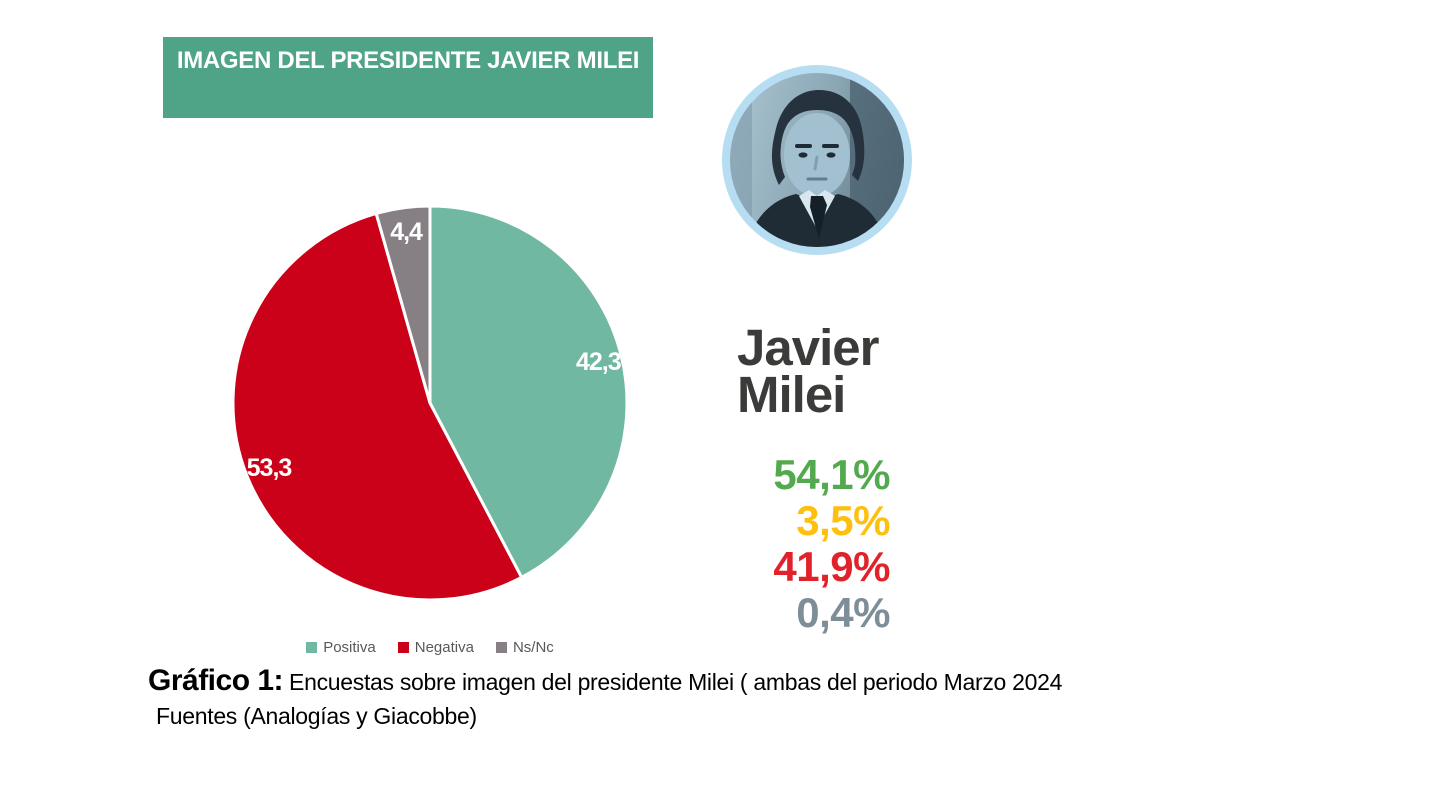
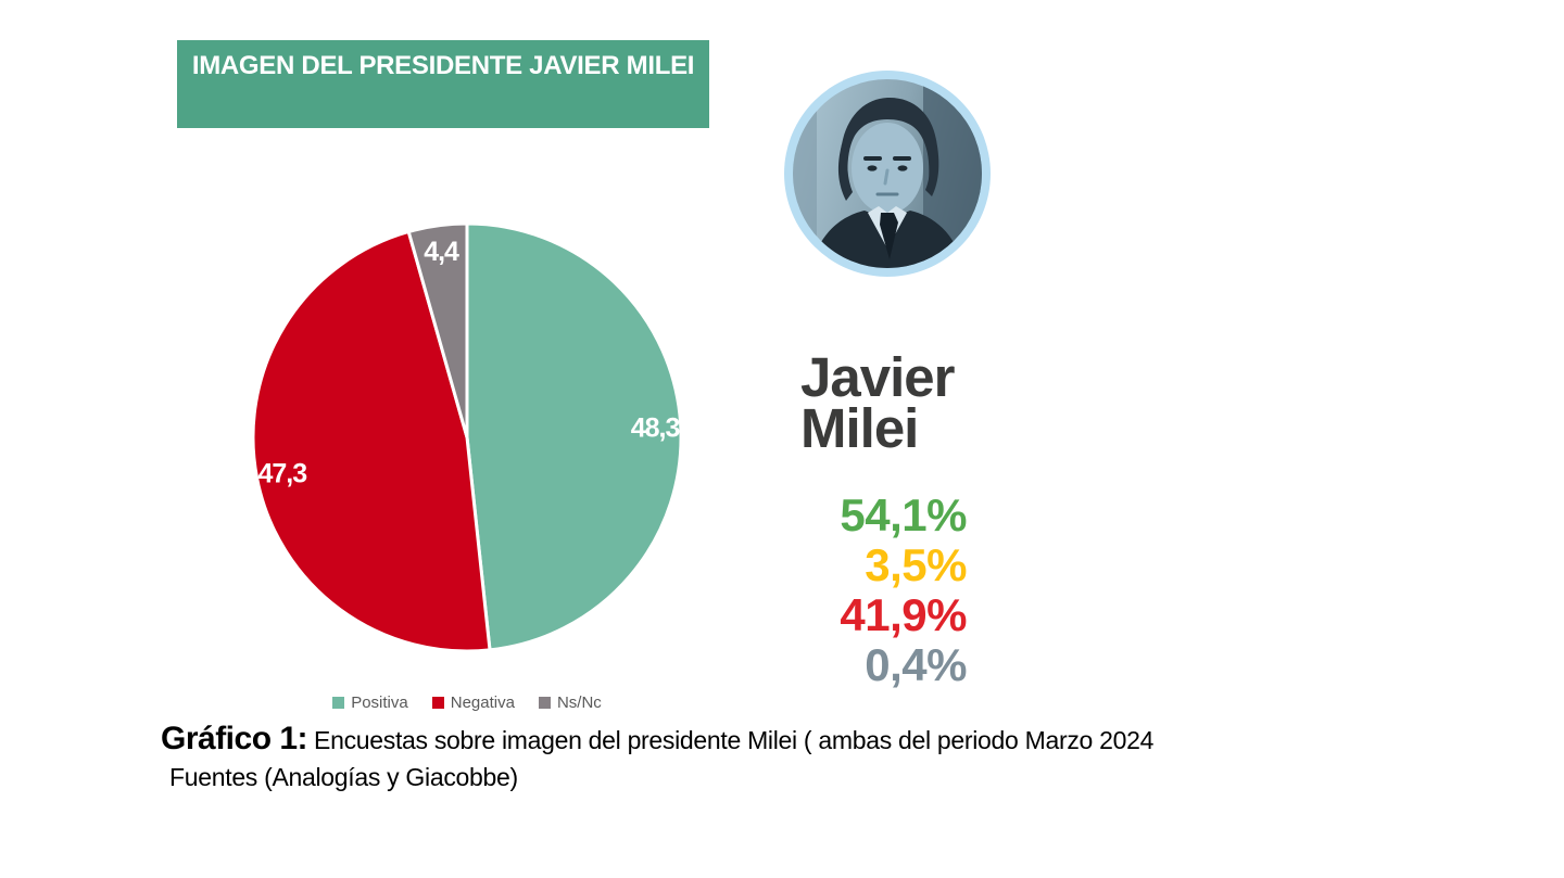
Positiva: 42,3 -> 48,3
Negativa: 53,3 -> 47,3
